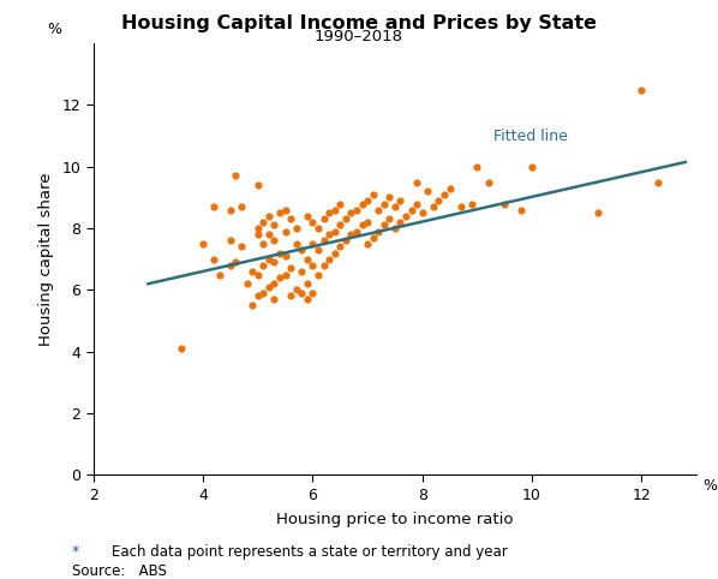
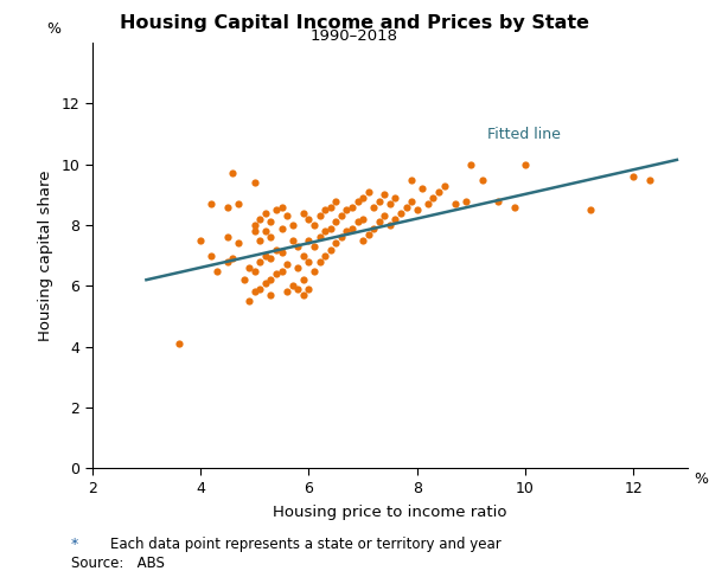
12: 12.5 -> 9.6
